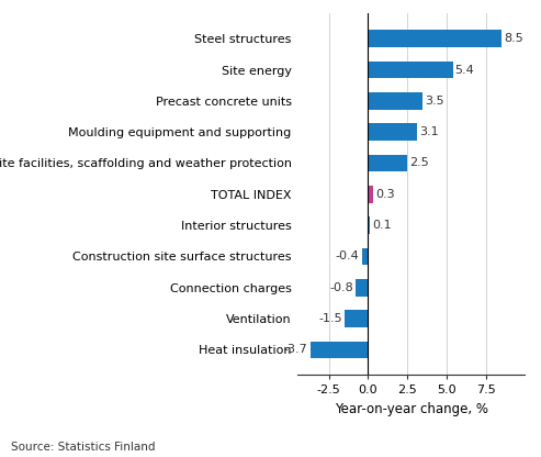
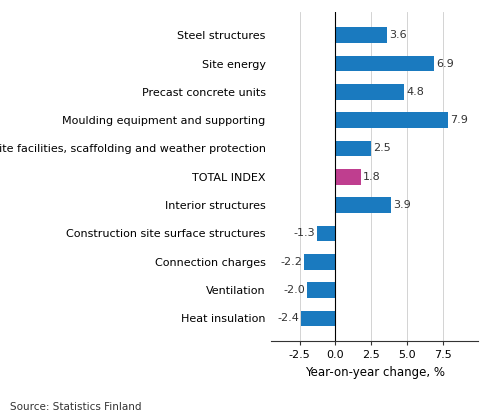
Steel structures: 8.5 -> 3.6
Site energy: 5.4 -> 6.9
Precast concrete units: 3.5 -> 4.8
Moulding equipment and supporting: 3.1 -> 7.9
TOTAL INDEX: 0.3 -> 1.8
Interior structures: 0.1 -> 3.9
Construction site surface structures: -0.4 -> -1.3
Connection charges: -0.8 -> -2.2
Ventilation: -1.5 -> -2.0
Heat insulation: -3.7 -> -2.4
